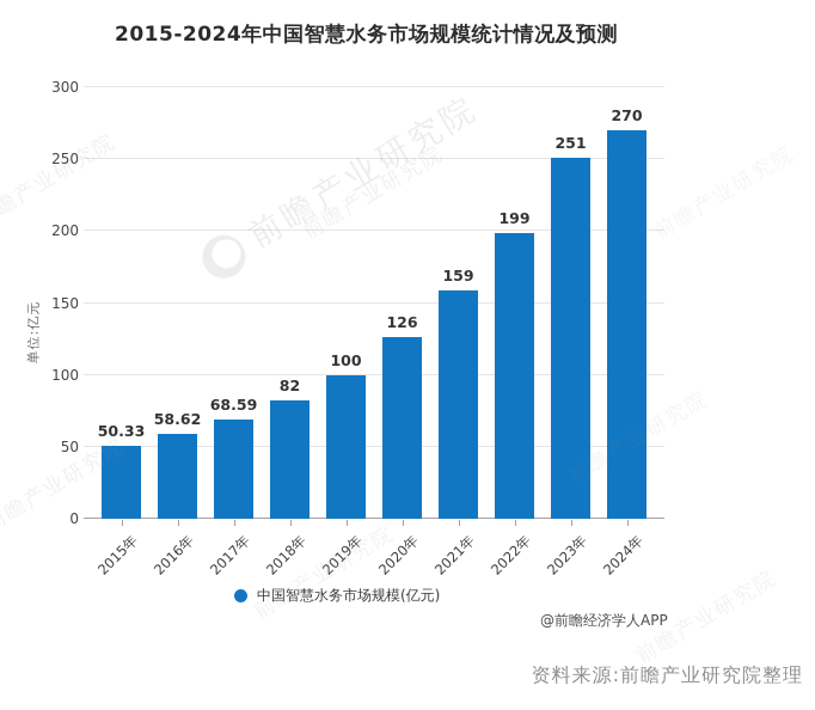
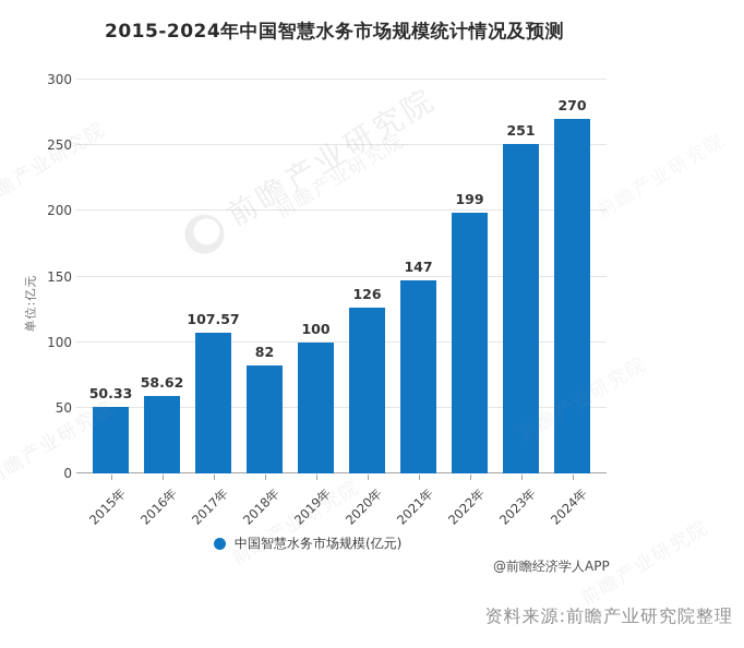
2017年: 68.59 -> 107.57
2021年: 159 -> 147
